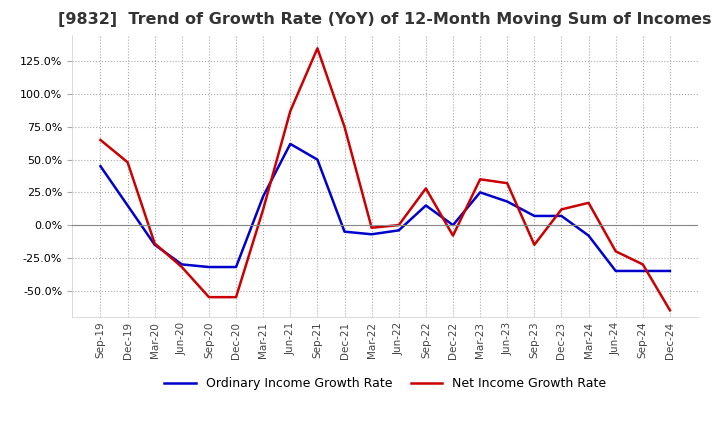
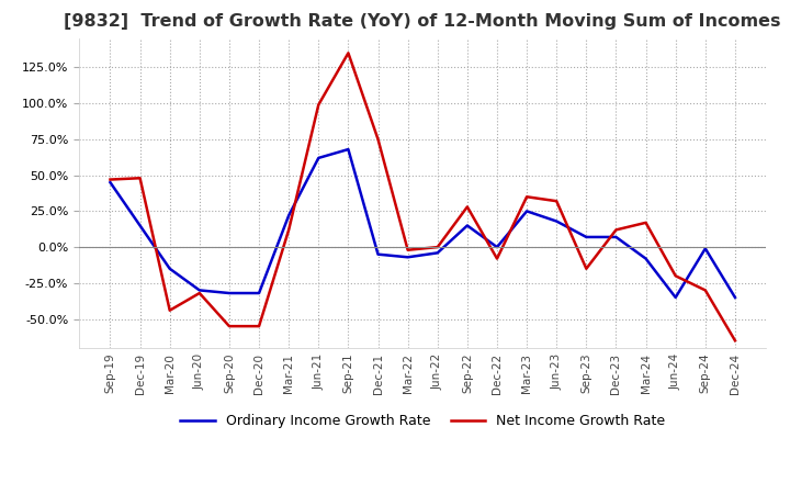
Net Income Growth Rate/Sep-19: 65% -> 47%
Net Income Growth Rate/Mar-20: -14% -> -44%
Net Income Growth Rate/Jun-21: 87% -> 99%
Ordinary Income Growth Rate/Sep-21: 50% -> 68%
Ordinary Income Growth Rate/Sep-24: -35% -> -1%
